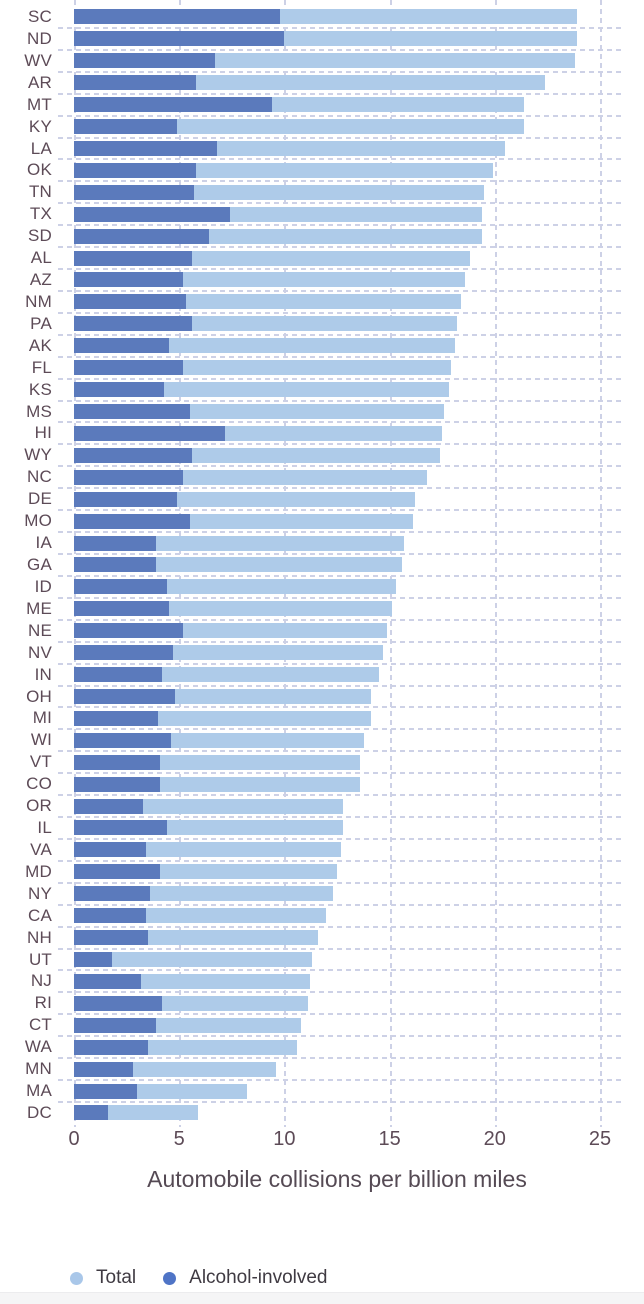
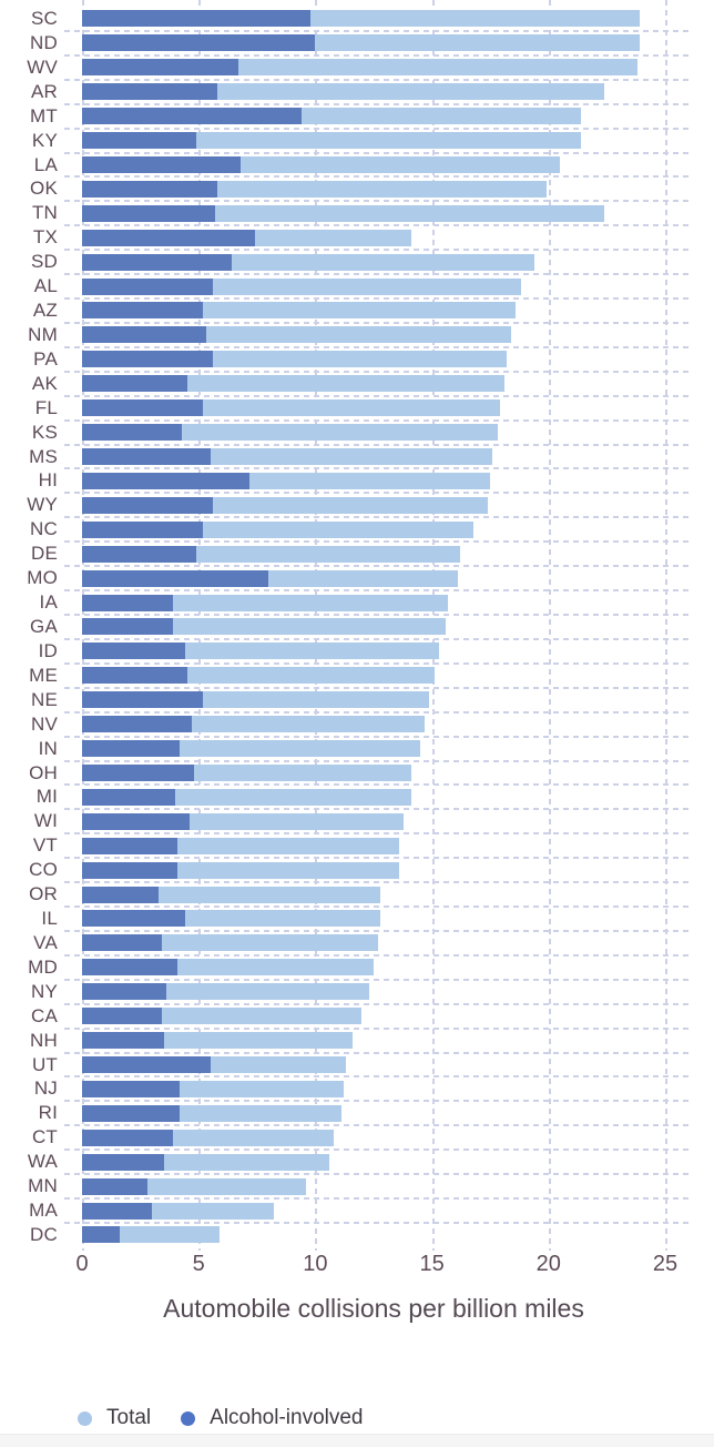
Total/TN: 19.5 -> 22.4
Total/TX: 19.4 -> 14.1
Alcohol-involved/MO: 5.5 -> 8.0
Alcohol-involved/UT: 1.8 -> 5.5
Alcohol-involved/NJ: 3.2 -> 4.2
